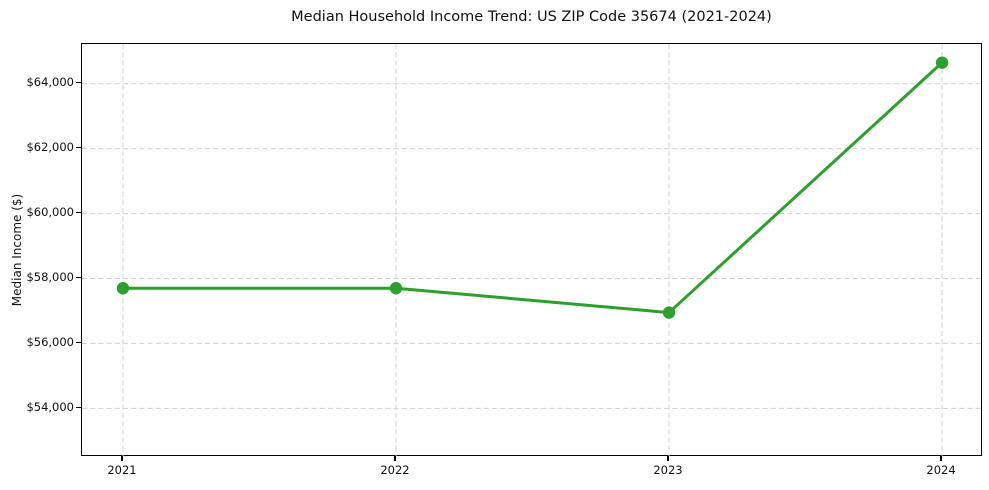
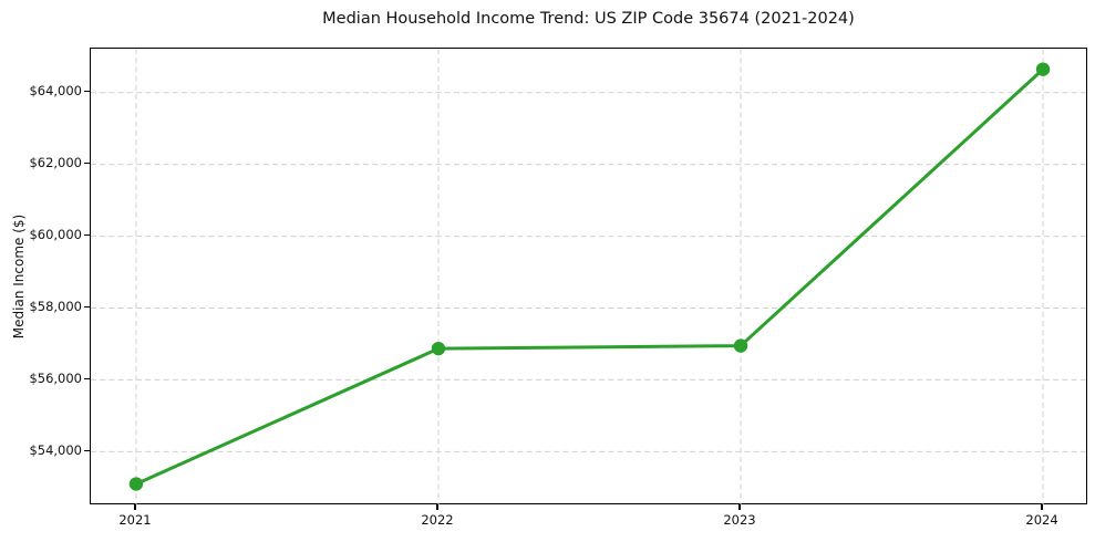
2021: $57700 -> $53100
2022: $57700 -> $56900
